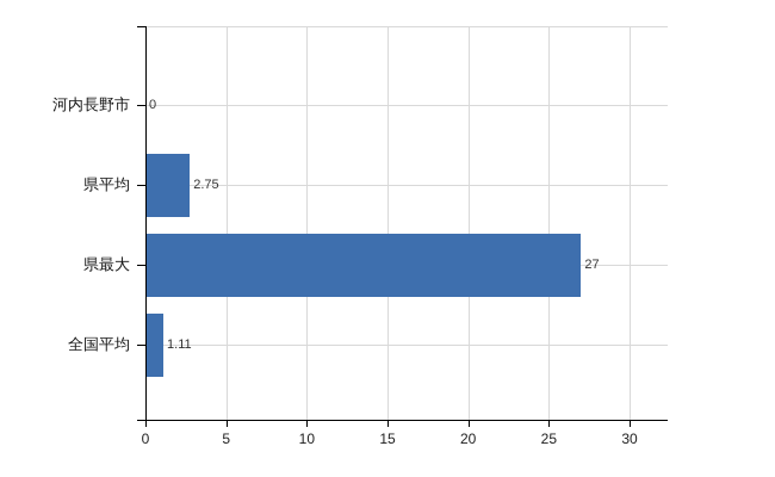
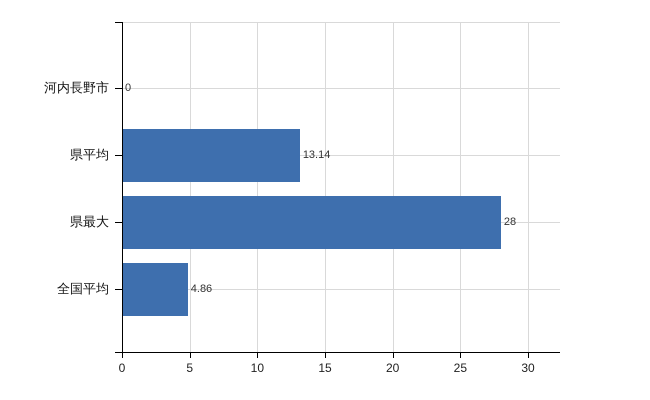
県平均: 2.75 -> 13.14
県最大: 27 -> 28
全国平均: 1.11 -> 4.86
